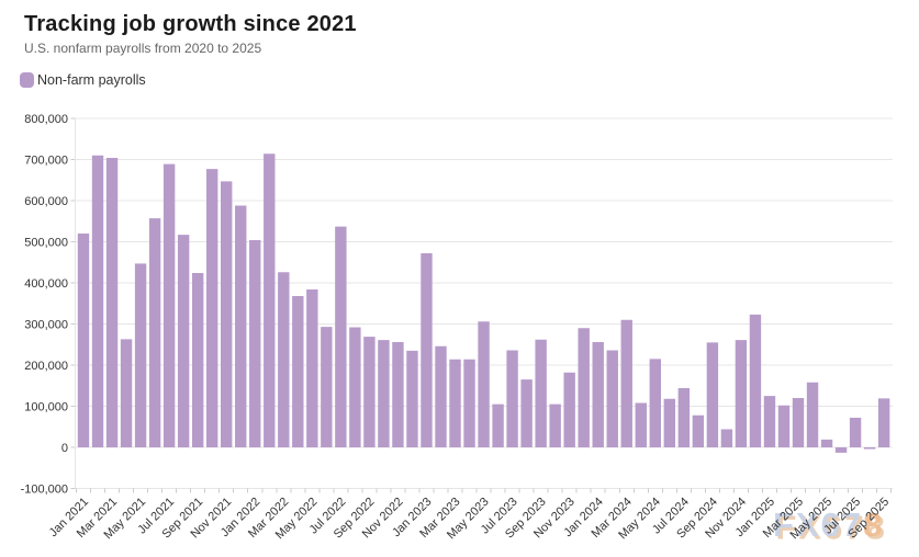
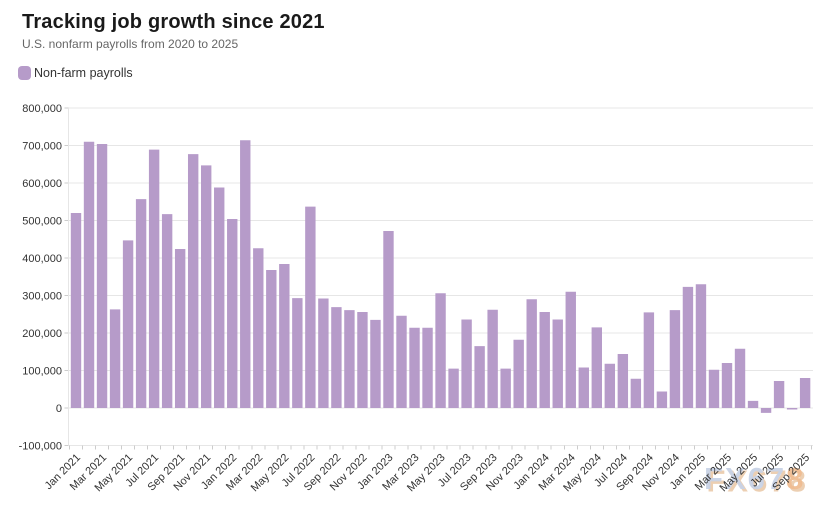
Jan 2025: 120000 -> 330000
Sep 2025: 120000 -> 80000
